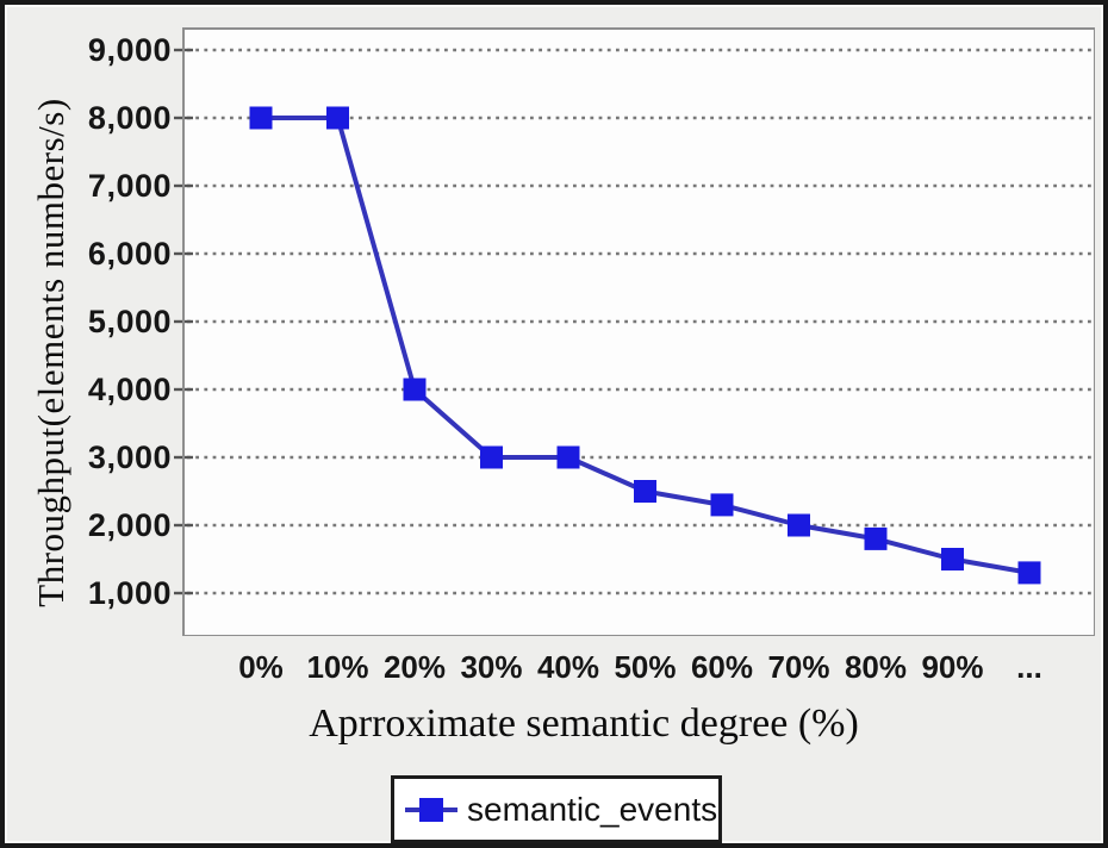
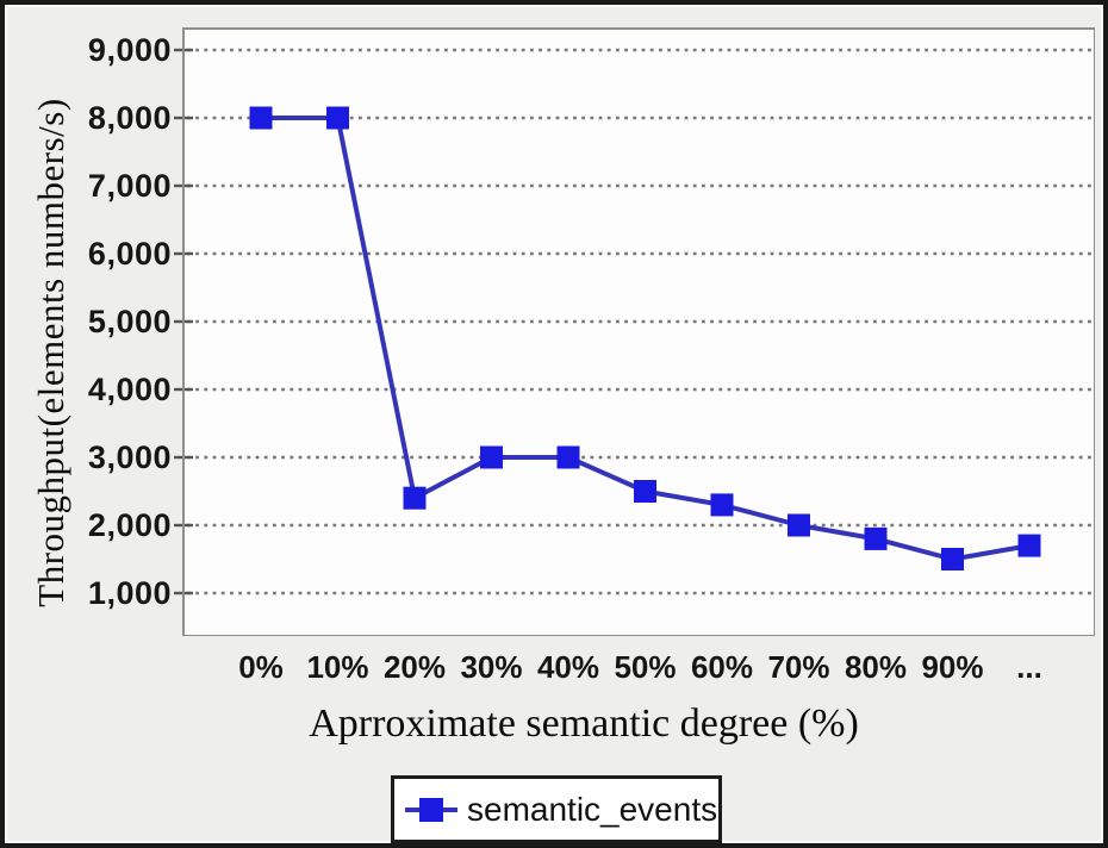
20%: 4000 -> 2400
...: 1300 -> 1700
